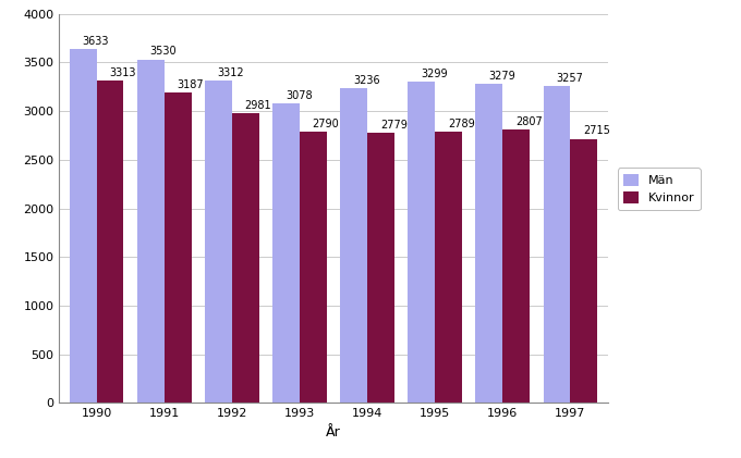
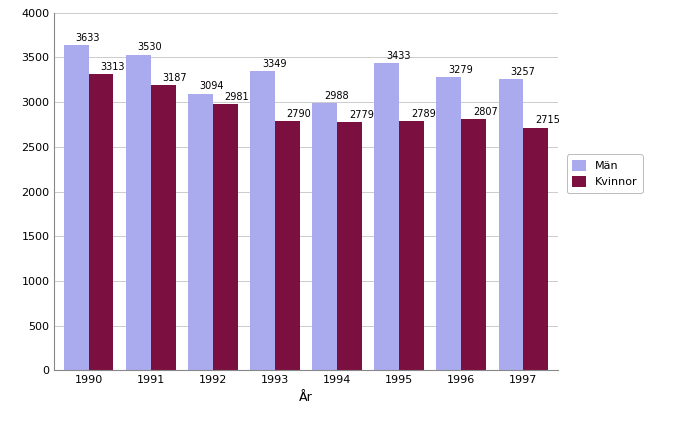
Män/1992: 3312 -> 3094
Män/1993: 3078 -> 3349
Män/1994: 3236 -> 2988
Män/1995: 3299 -> 3433
